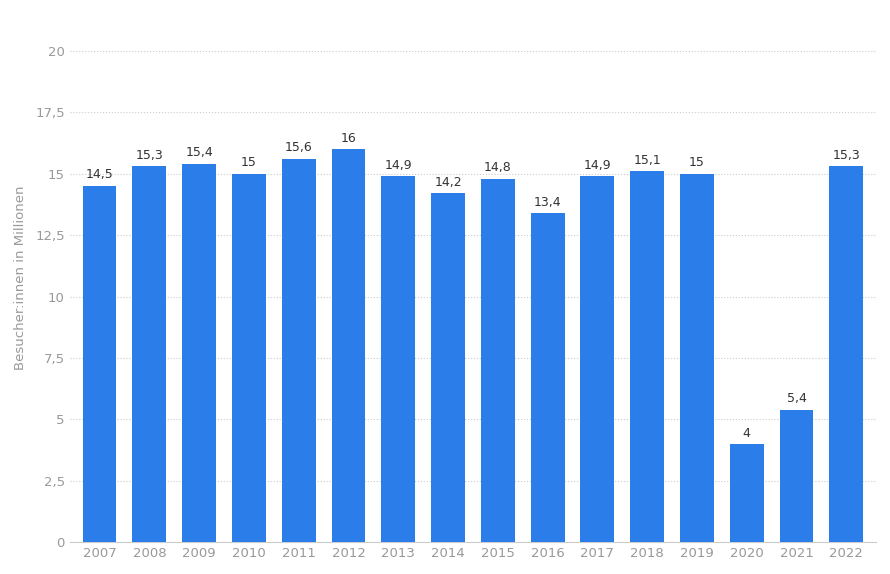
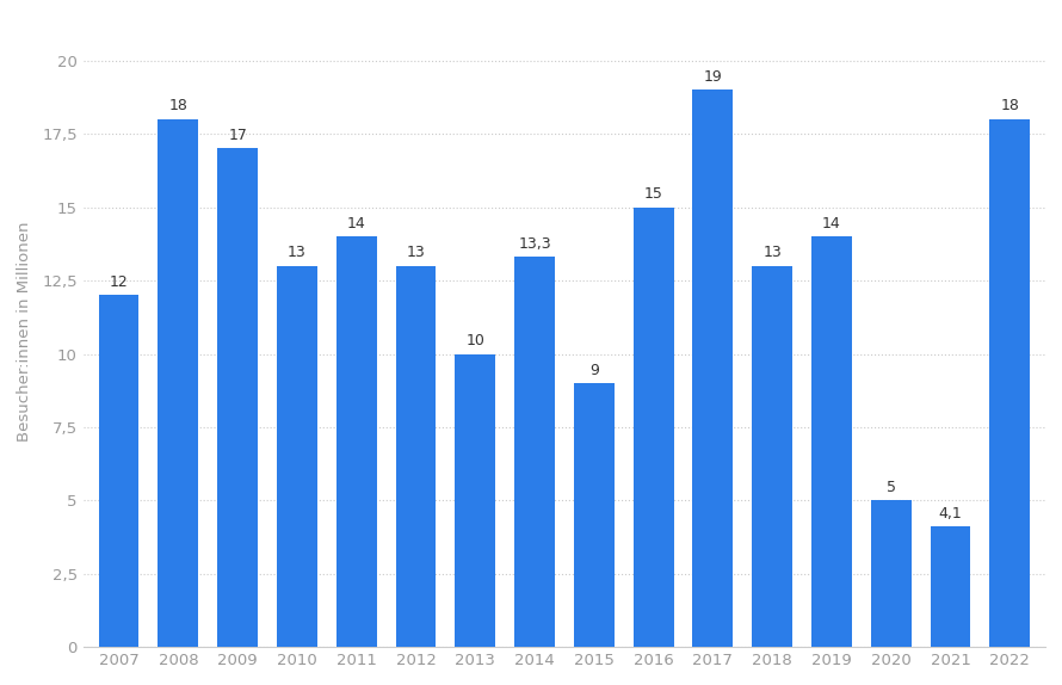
2007: 14,5 -> 12
2008: 15,3 -> 18
2009: 15,4 -> 17
2010: 15 -> 13
2011: 15,6 -> 14
2012: 16 -> 13
2013: 14,9 -> 10
2014: 14,2 -> 13,3
2015: 14,8 -> 9
2016: 13,4 -> 15
2017: 14,9 -> 19
2018: 15,1 -> 13
2019: 15 -> 14
2020: 4 -> 5
2021: 5,4 -> 4,1
2022: 15,3 -> 18
